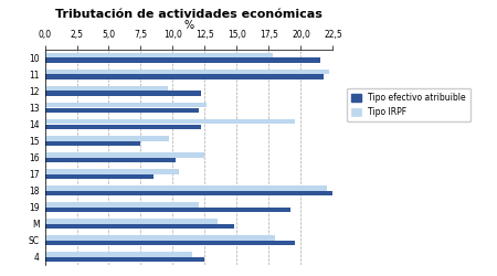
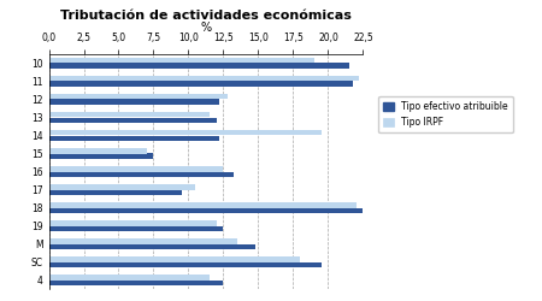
Tipo IRPF/10: 17,8 -> 19,0
Tipo IRPF/12: 9,6 -> 12,8
Tipo IRPF/13: 12,6 -> 11,5
Tipo IRPF/15: 9,7 -> 7,0
Tipo efectivo atribuible/16: 10,2 -> 13,2
Tipo efectivo atribuible/17: 8,5 -> 9,5
Tipo efectivo atribuible/19: 19,2 -> 12,5
